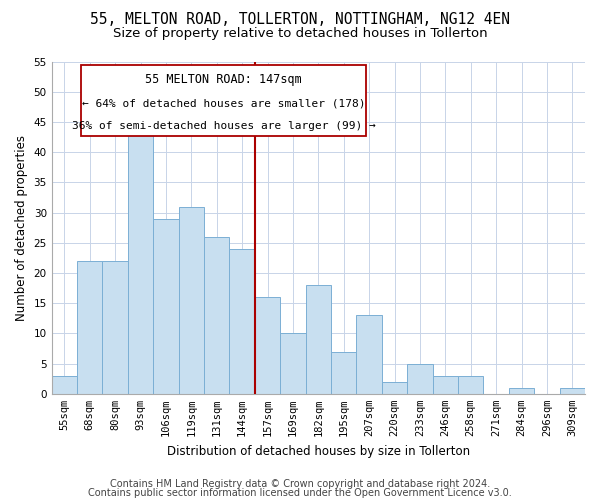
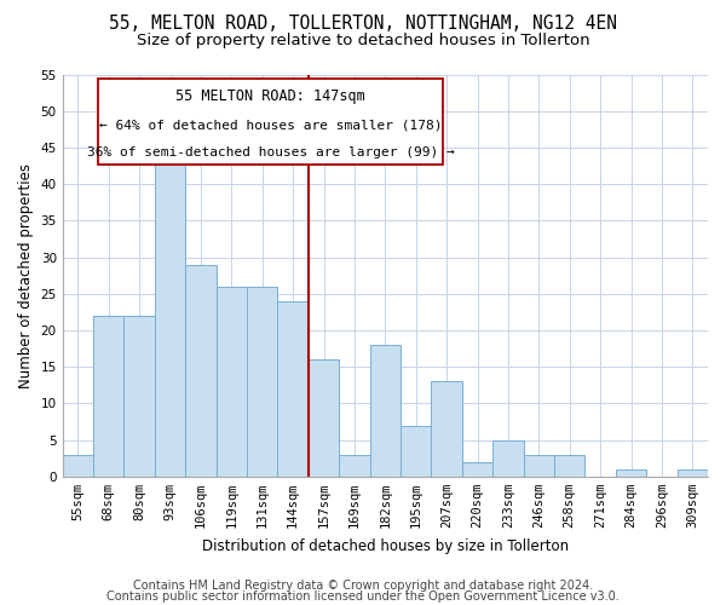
119sqm: 31 -> 26
169sqm: 10 -> 3
